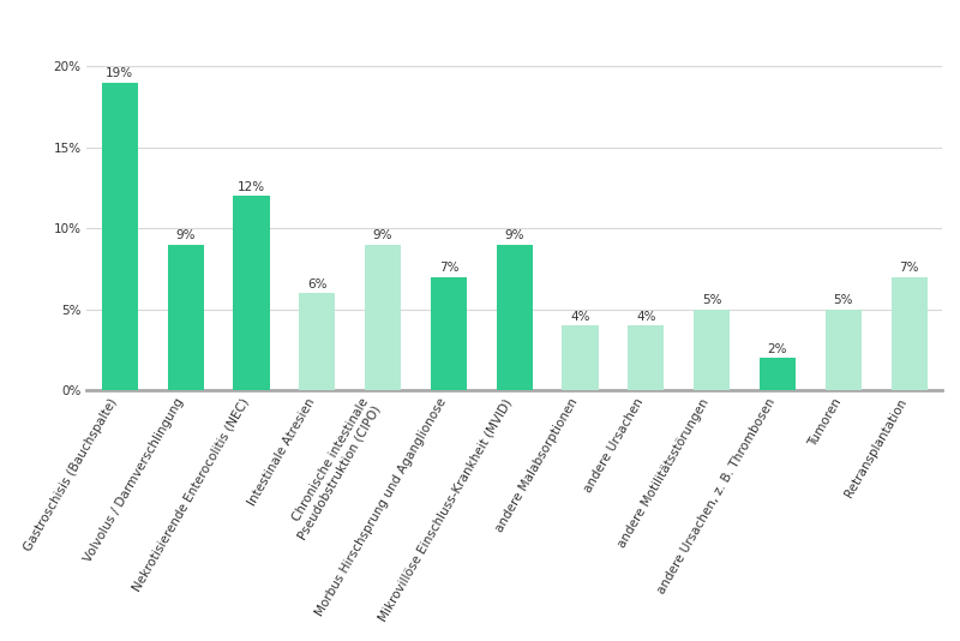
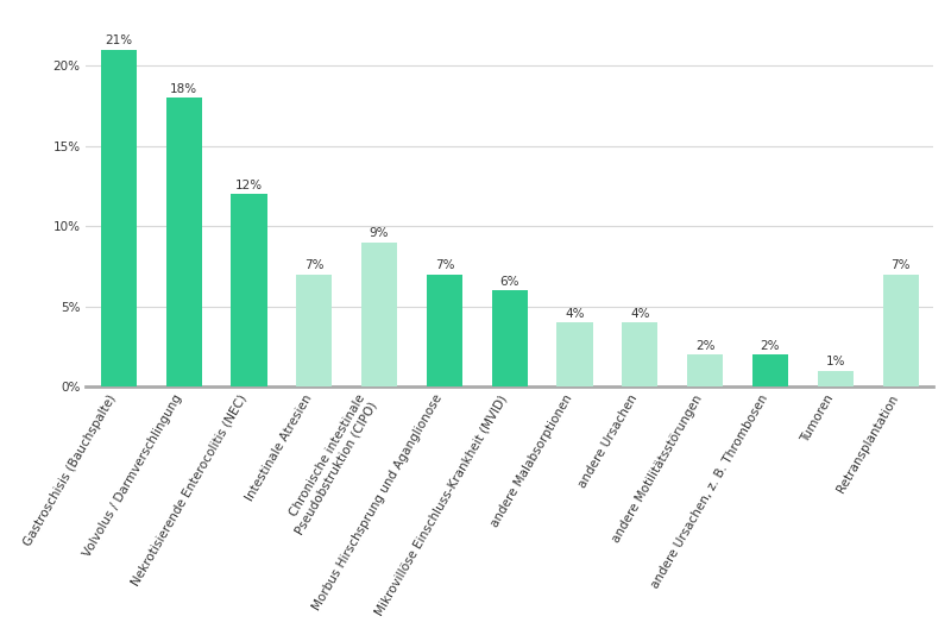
Gastroschisis (Bauchspalte): 19% -> 21%
Volvolus / Darmverschlingung: 9% -> 18%
Intestinale Atresien: 6% -> 7%
Mikrovillöse Einschluss-Krankheit (MVID): 9% -> 6%
andere Motilitätsstörungen: 5% -> 2%
Tumoren: 5% -> 1%
